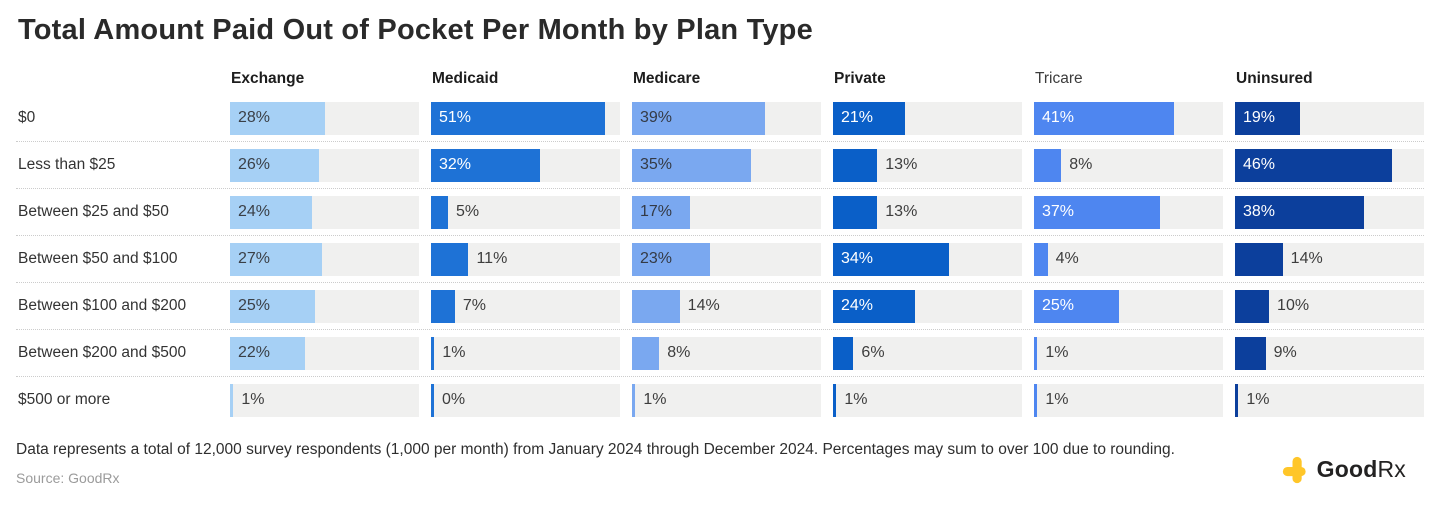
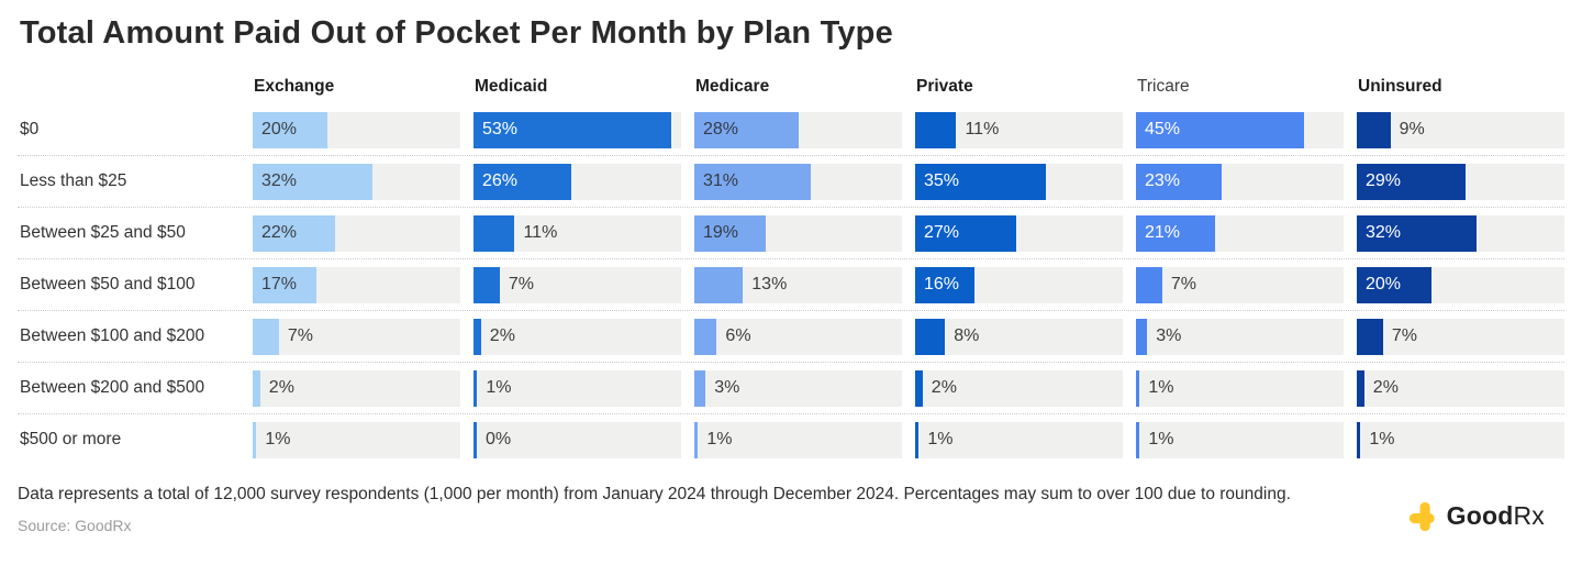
Exchange/$0: 28% -> 20%
Medicaid/$0: 51% -> 53%
Medicare/$0: 39% -> 28%
Private/$0: 21% -> 11%
Tricare/$0: 41% -> 45%
Uninsured/$0: 19% -> 9%
Exchange/Less than $25: 26% -> 32%
Medicaid/Less than $25: 32% -> 26%
Medicare/Less than $25: 35% -> 31%
Private/Less than $25: 13% -> 35%
Tricare/Less than $25: 8% -> 23%
Uninsured/Less than $25: 46% -> 29%
Exchange/Between $25 and $50: 24% -> 22%
Medicaid/Between $25 and $50: 5% -> 11%
Medicare/Between $25 and $50: 17% -> 19%
Private/Between $25 and $50: 13% -> 27%
Tricare/Between $25 and $50: 37% -> 21%
Uninsured/Between $25 and $50: 38% -> 32%
Exchange/Between $50 and $100: 27% -> 17%
Medicaid/Between $50 and $100: 11% -> 7%
Medicare/Between $50 and $100: 23% -> 13%
Private/Between $50 and $100: 34% -> 16%
Tricare/Between $50 and $100: 4% -> 7%
Uninsured/Between $50 and $100: 14% -> 20%
Exchange/Between $100 and $200: 25% -> 7%
Medicaid/Between $100 and $200: 7% -> 2%
Medicare/Between $100 and $200: 14% -> 6%
Private/Between $100 and $200: 24% -> 8%
Tricare/Between $100 and $200: 25% -> 3%
Uninsured/Between $100 and $200: 10% -> 7%
Exchange/Between $200 and $500: 22% -> 2%
Medicare/Between $200 and $500: 8% -> 3%
Private/Between $200 and $500: 6% -> 2%
Uninsured/Between $200 and $500: 9% -> 2%
